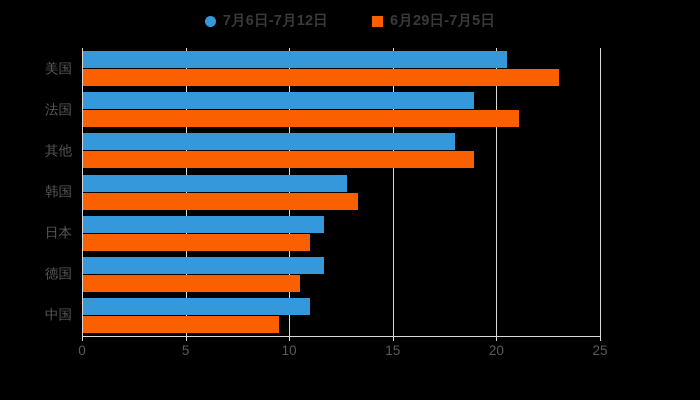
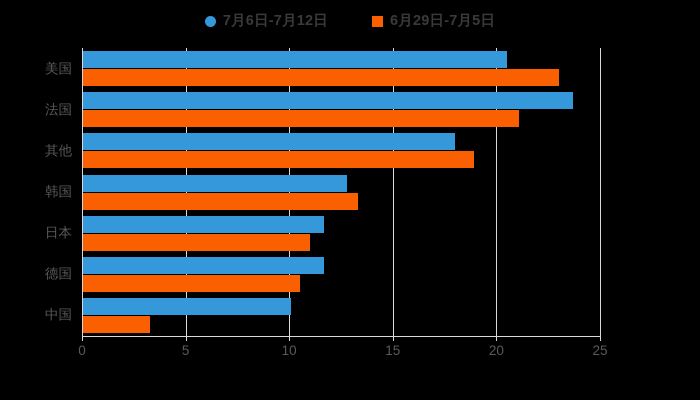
7月6日-7月12日/法国: 18.9 -> 23.7
7月6日-7月12日/中国: 11.0 -> 10.1
6月29日-7月5日/中国: 9.5 -> 3.3
